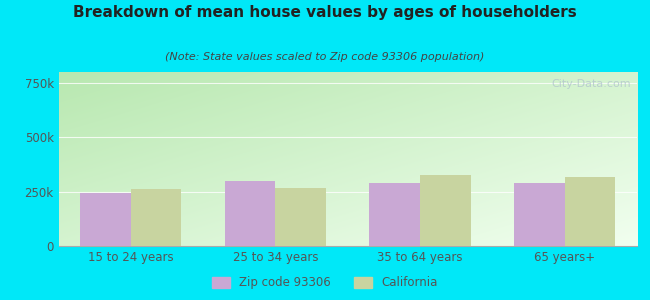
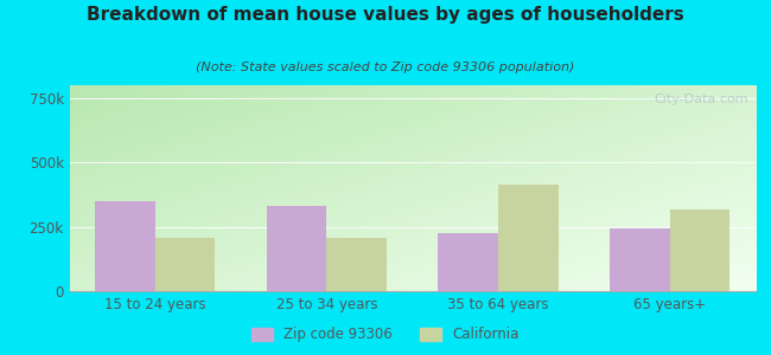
Zip code 93306/15 to 24 years: 245k -> 350k
California/15 to 24 years: 260k -> 205k
Zip code 93306/25 to 34 years: 300k -> 330k
California/25 to 34 years: 265k -> 205k
Zip code 93306/35 to 64 years: 290k -> 225k
California/35 to 64 years: 325k -> 415k
Zip code 93306/65 years+: 290k -> 245k
